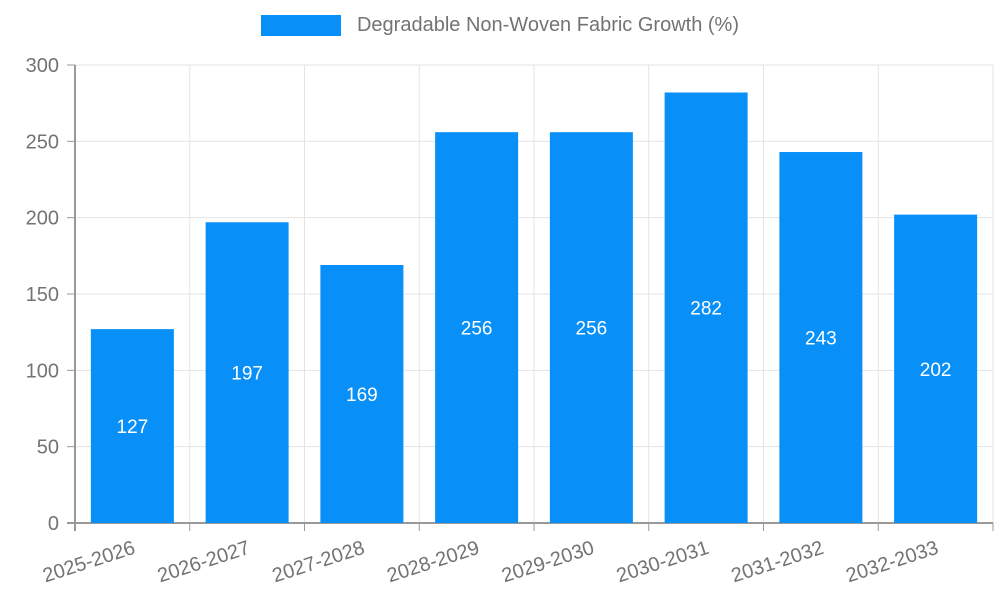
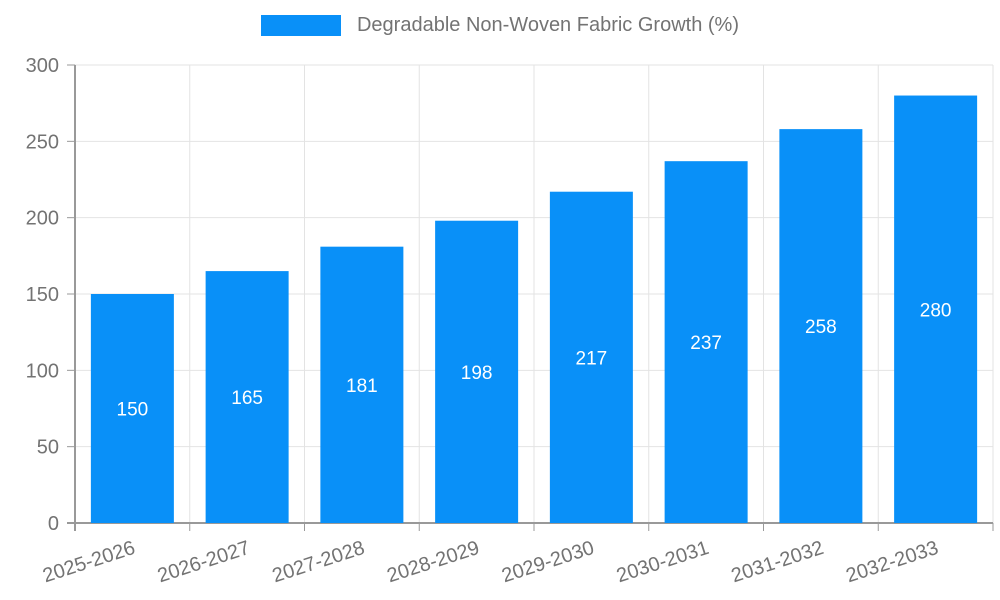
2025-2026: 127 -> 150
2026-2027: 197 -> 165
2027-2028: 169 -> 181
2028-2029: 256 -> 198
2029-2030: 256 -> 217
2030-2031: 282 -> 237
2031-2032: 243 -> 258
2032-2033: 202 -> 280
